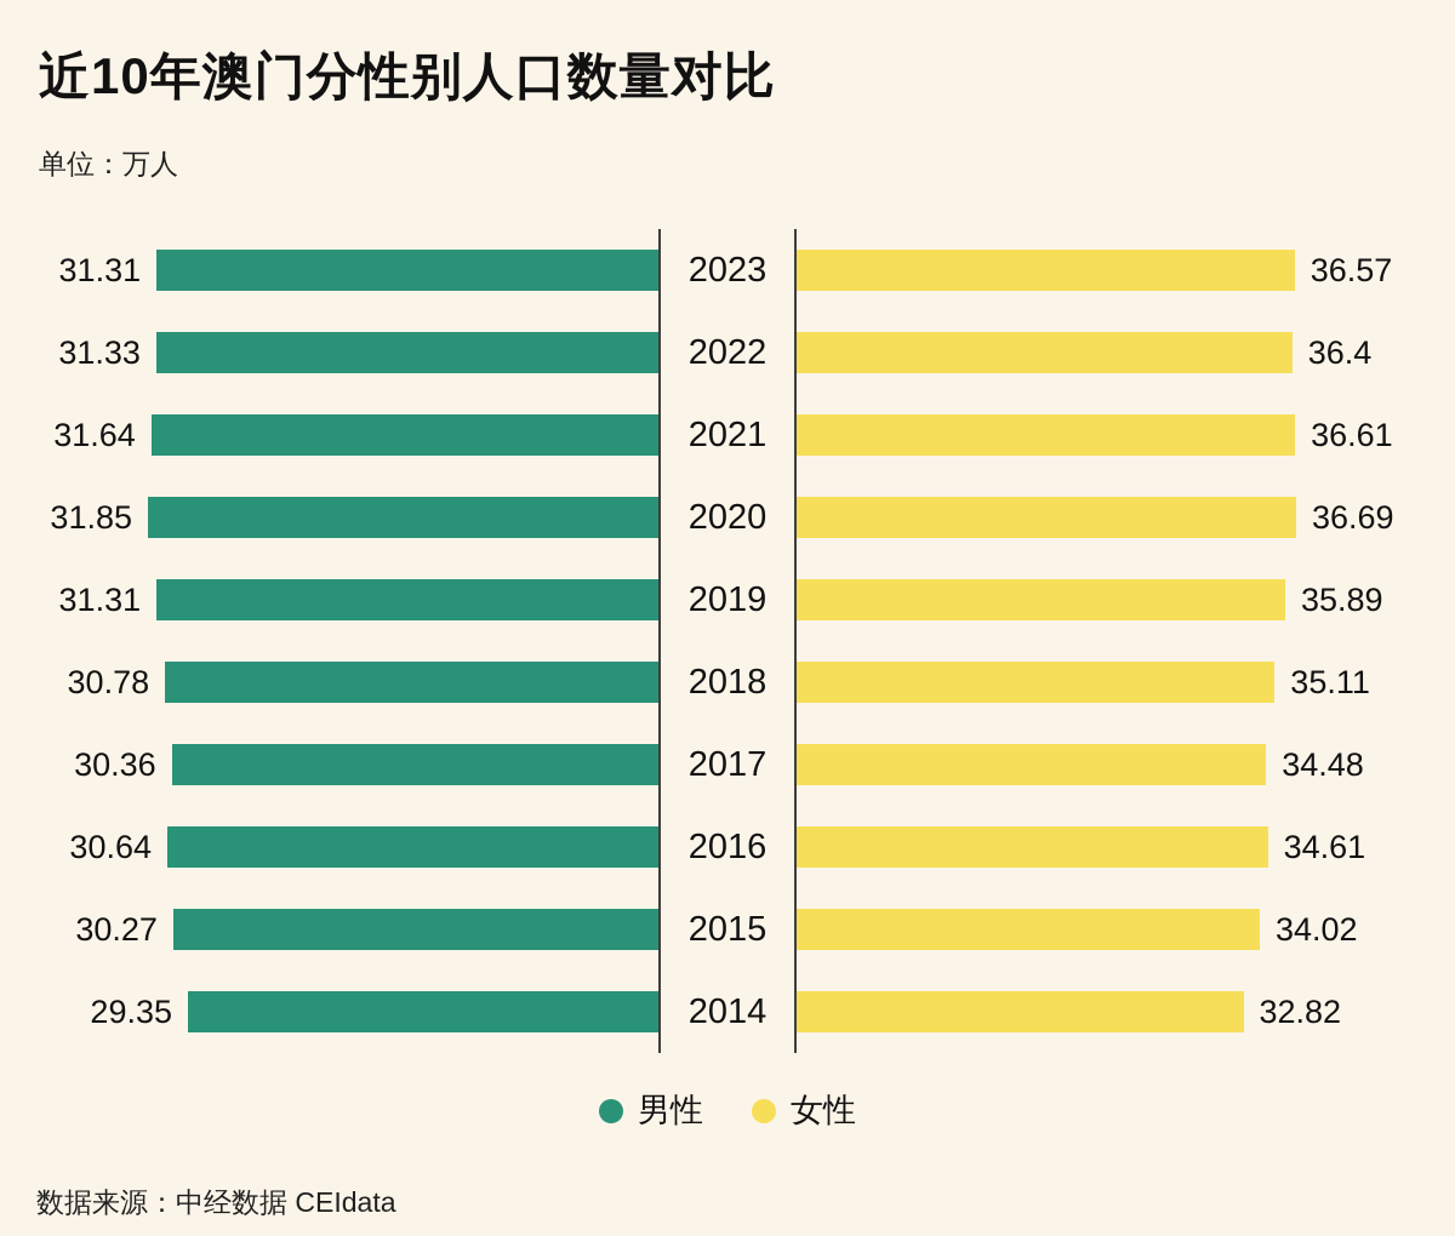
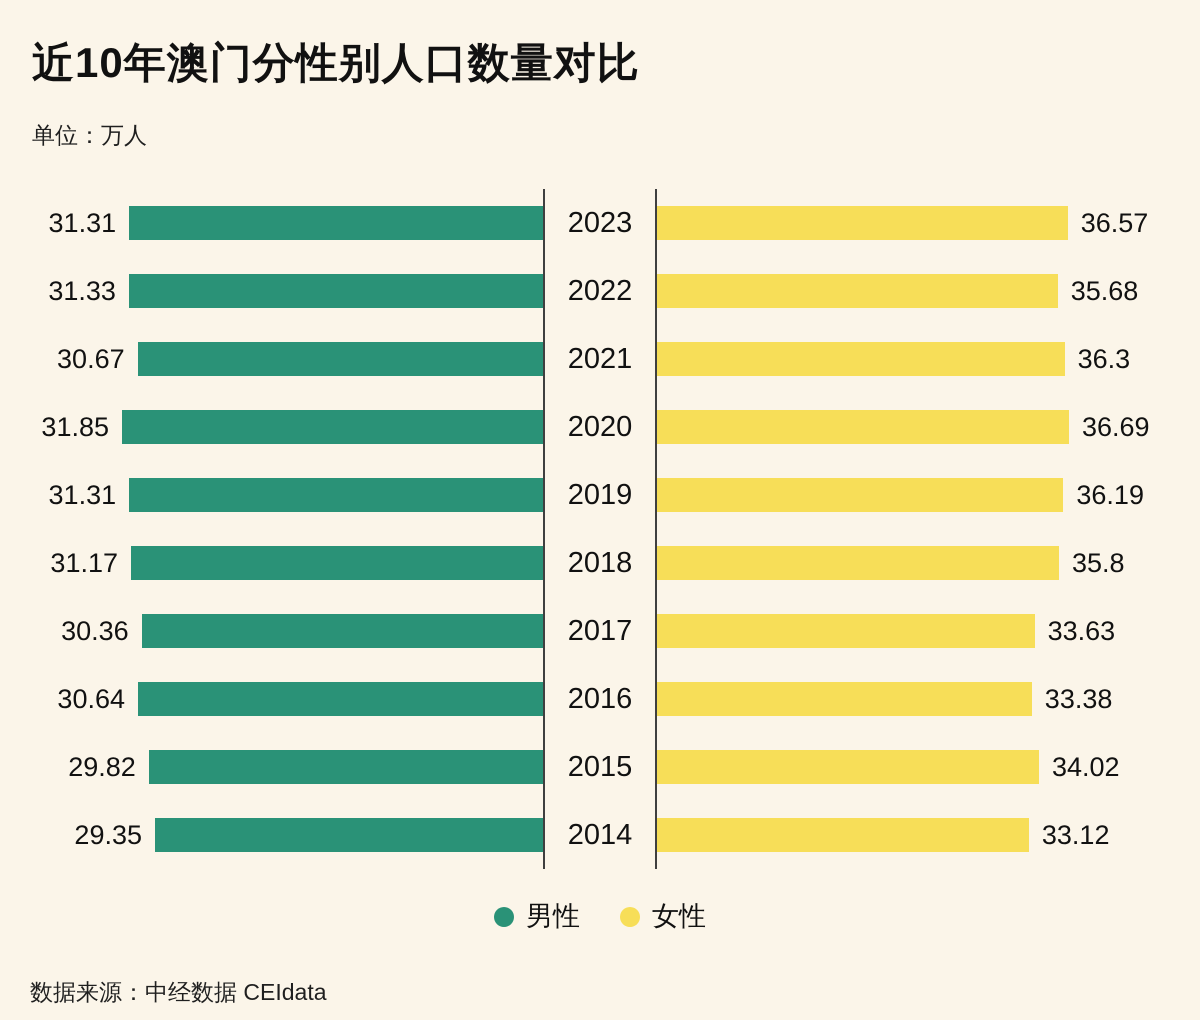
女性/2022: 36.4 -> 35.68
男性/2021: 31.64 -> 30.67
女性/2021: 36.61 -> 36.3
女性/2019: 35.89 -> 36.19
男性/2018: 30.78 -> 31.17
女性/2018: 35.11 -> 35.8
女性/2017: 34.48 -> 33.63
女性/2016: 34.61 -> 33.38
男性/2015: 30.27 -> 29.82
女性/2014: 32.82 -> 33.12
